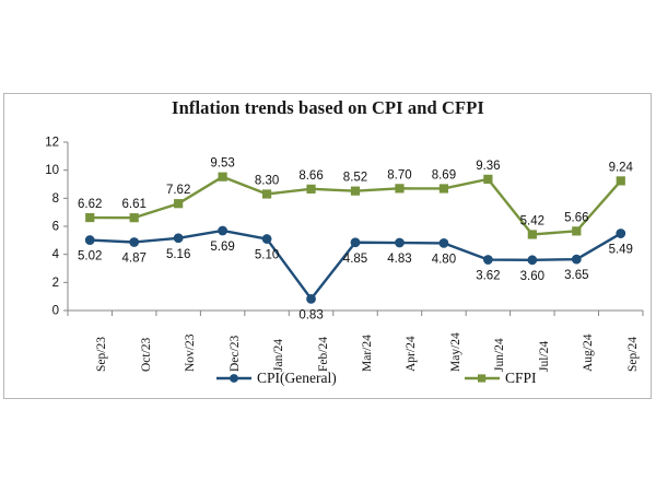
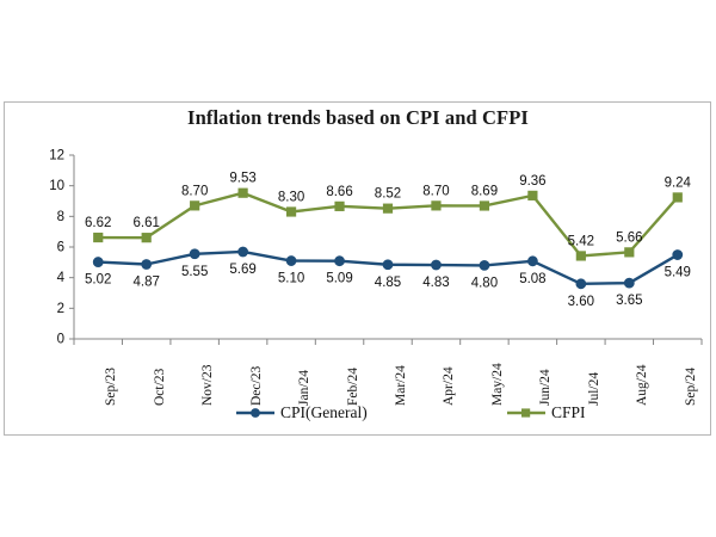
CPI(General)/Nov/23: 5.16 -> 5.55
CFPI/Nov/23: 7.62 -> 8.70
CPI(General)/Feb/24: 0.83 -> 5.09
CPI(General)/Jun/24: 3.62 -> 5.08
